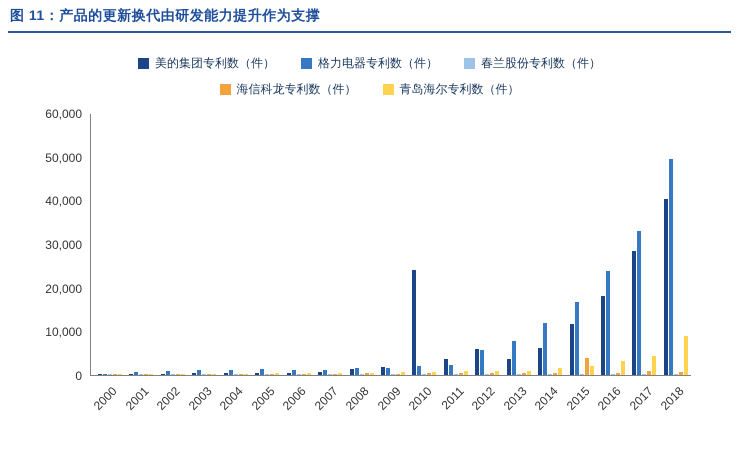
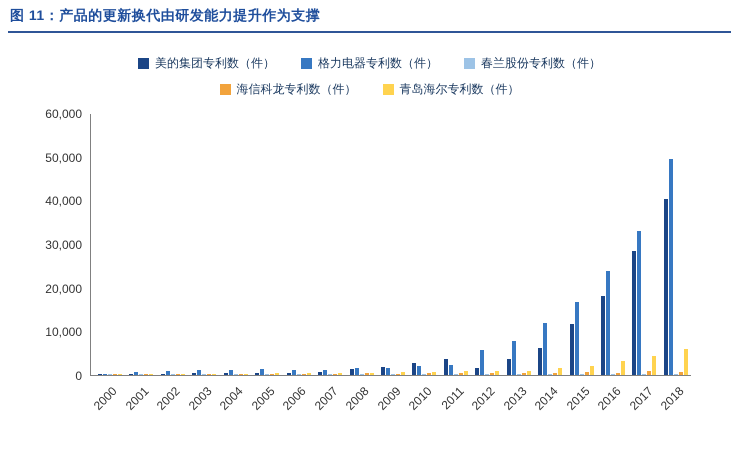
美的集团专利数（件）/2010: 24000 -> 3000
美的集团专利数（件）/2012: 6000 -> 2000
海信科龙专利数（件）/2015: 4000 -> 1000
青岛海尔专利数（件）/2018: 9000 -> 6000
